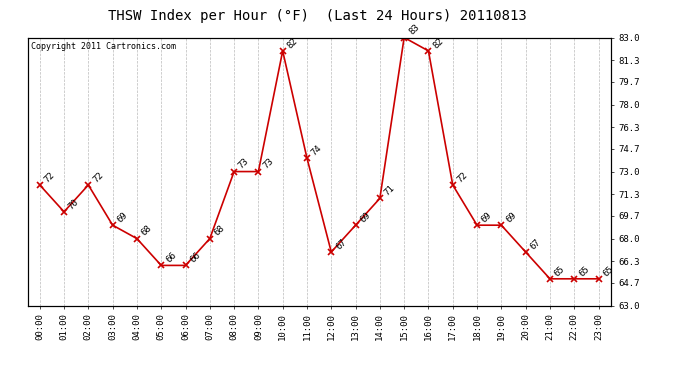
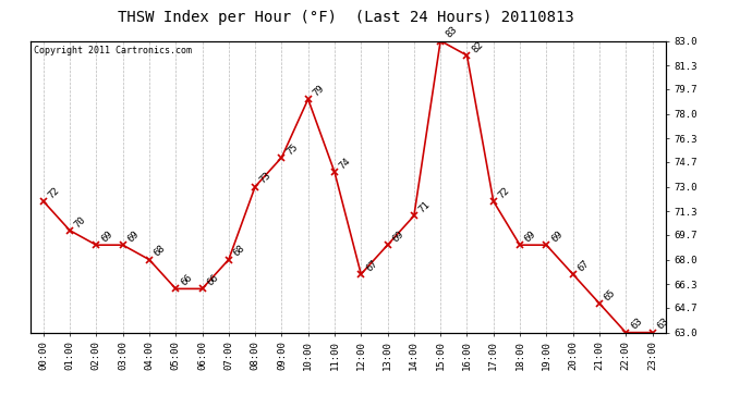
02:00: 72 -> 69
09:00: 73 -> 75
10:00: 82 -> 79
22:00: 65 -> 63
23:00: 65 -> 63
